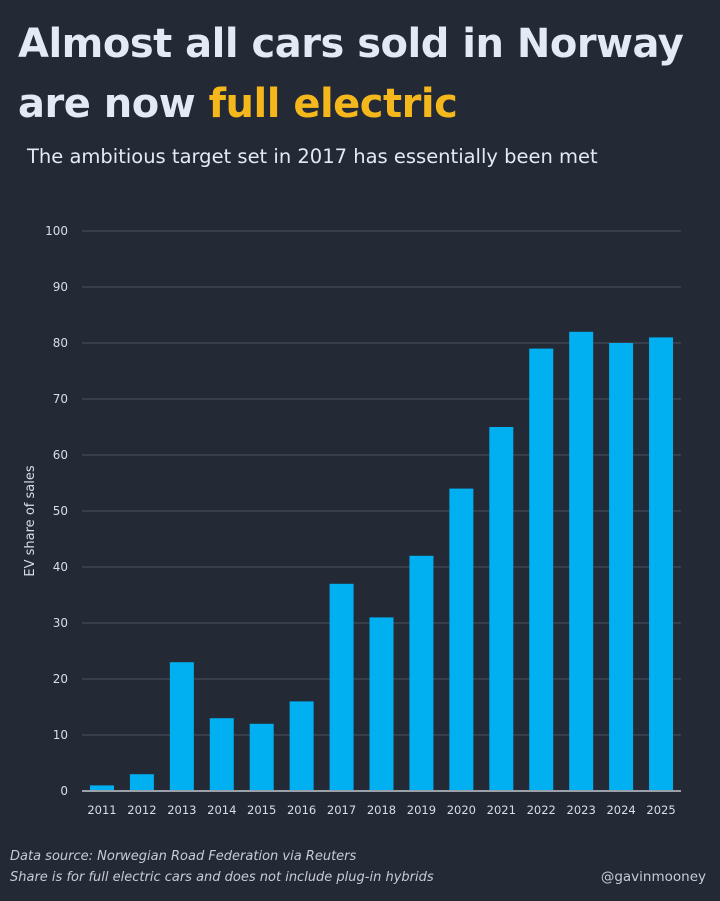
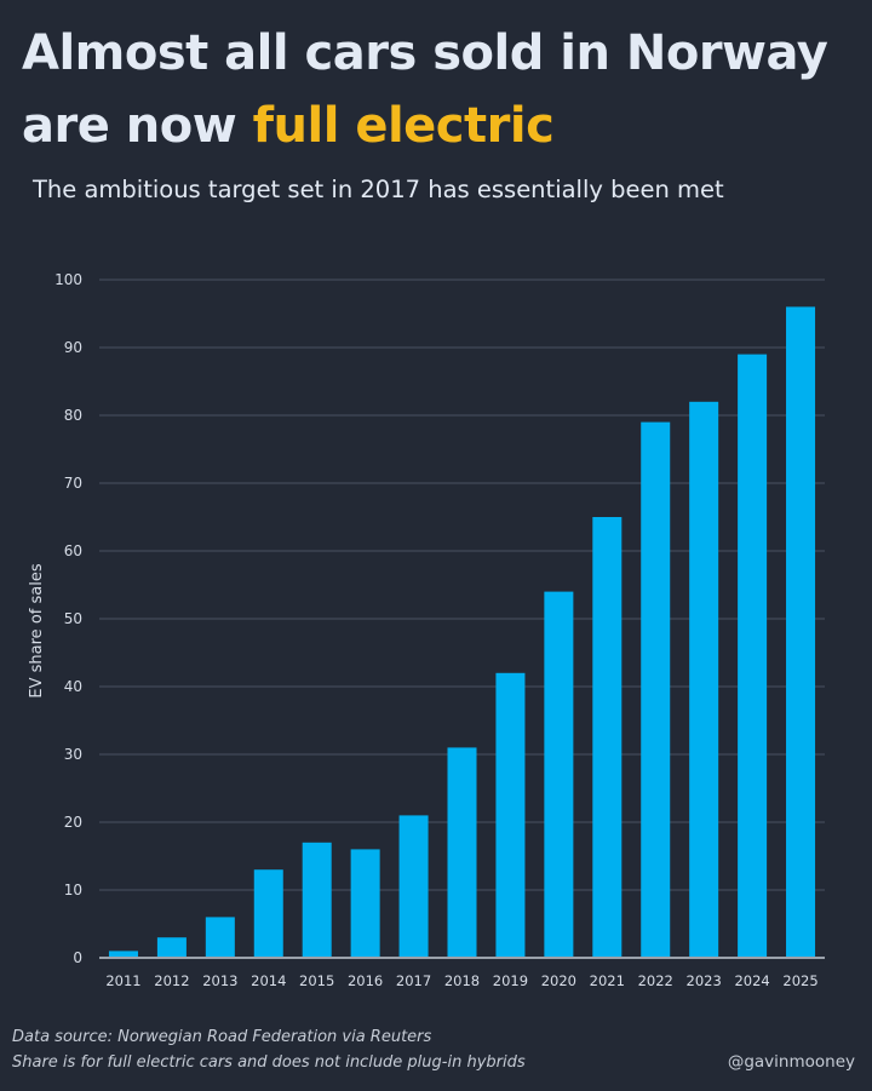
2013: 23 -> 6
2015: 12 -> 17
2017: 37 -> 21
2024: 80 -> 89
2025: 81 -> 96
